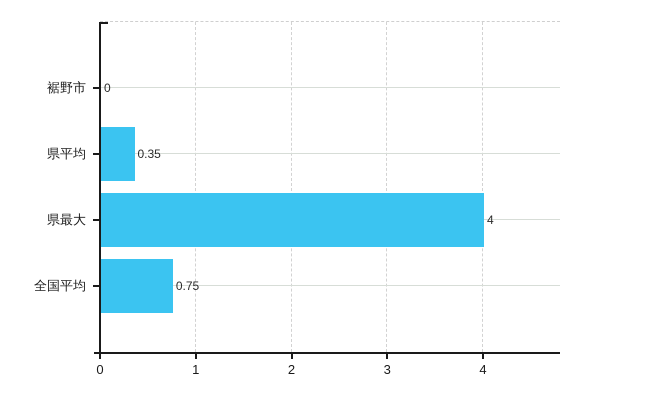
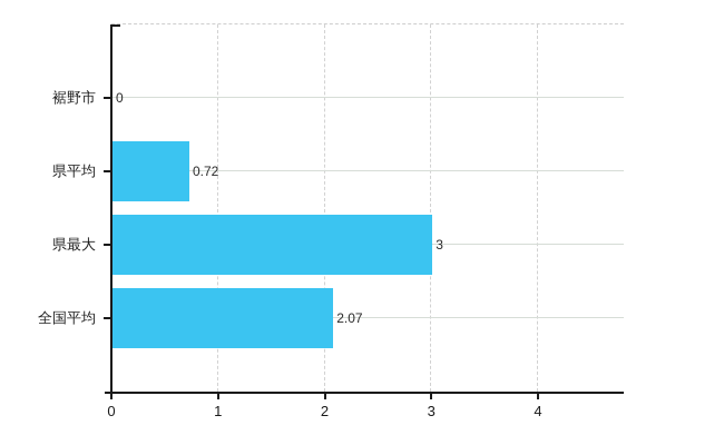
県平均: 0.35 -> 0.72
県最大: 4 -> 3
全国平均: 0.75 -> 2.07
